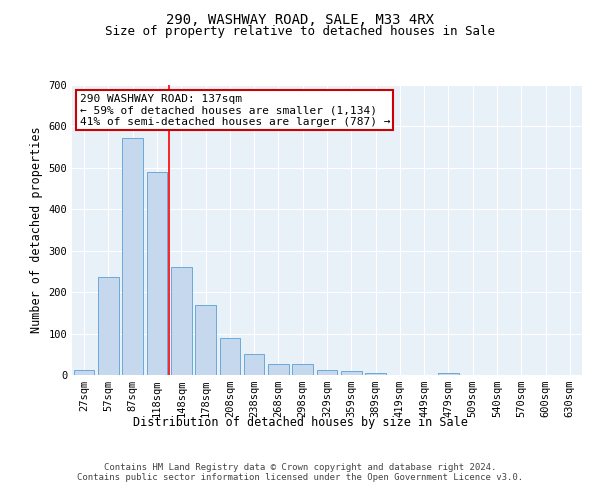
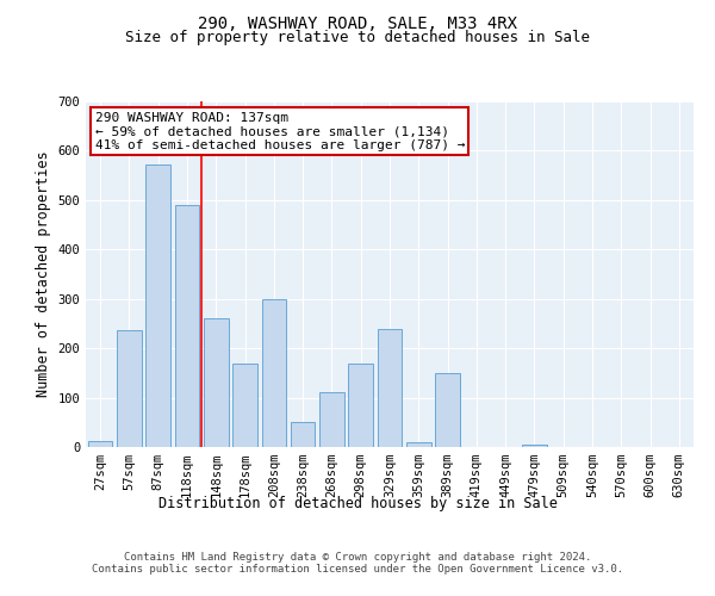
208sqm: 90 -> 300
268sqm: 27 -> 110
298sqm: 27 -> 170
329sqm: 12 -> 240
389sqm: 5 -> 150
